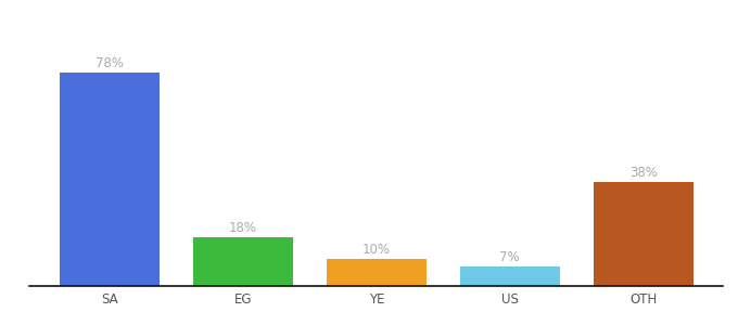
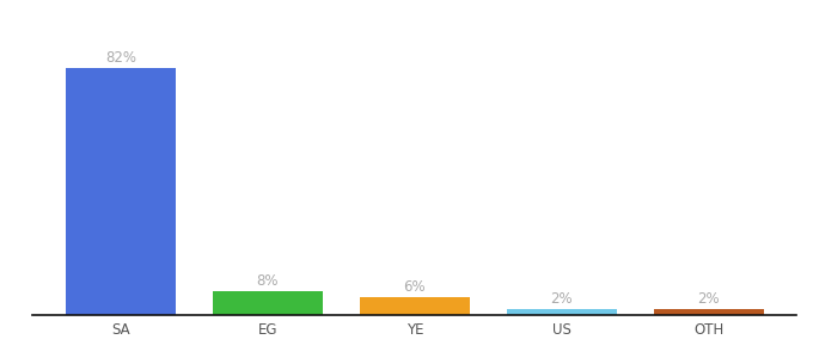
SA: 78% -> 82%
EG: 18% -> 8%
YE: 10% -> 6%
US: 7% -> 2%
OTH: 38% -> 2%
